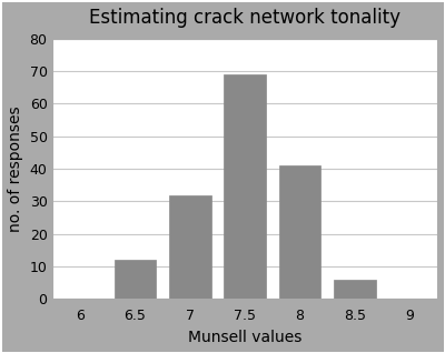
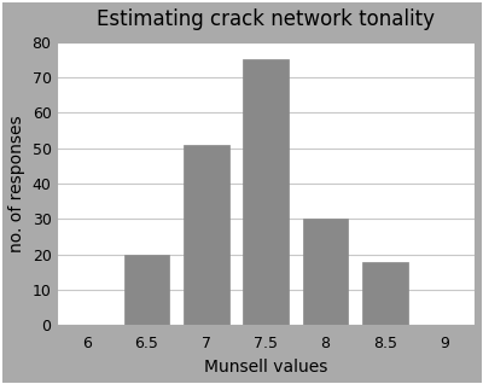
6.5: 12 -> 20
7: 32 -> 51
7.5: 69 -> 75
8: 41 -> 30
8.5: 6 -> 18
